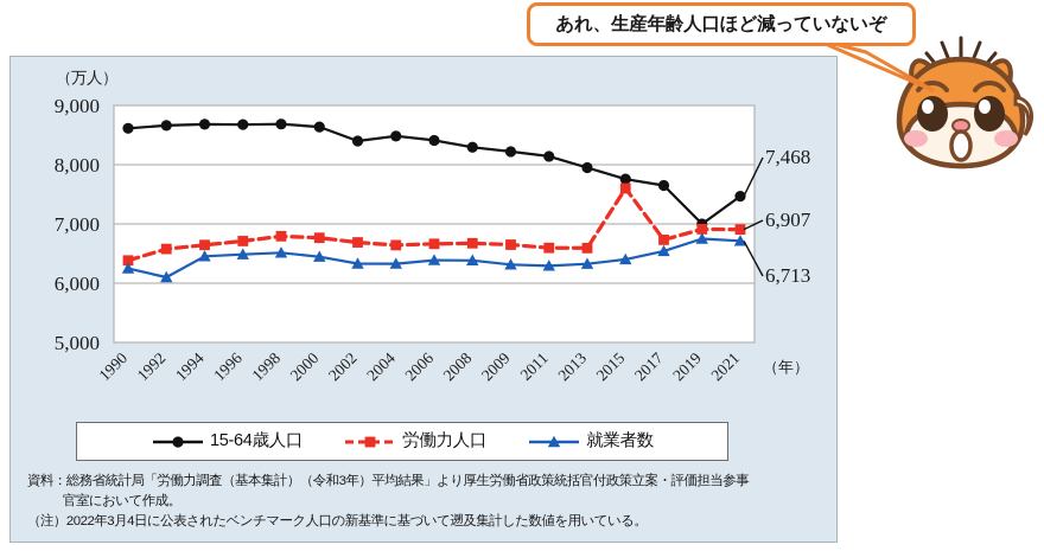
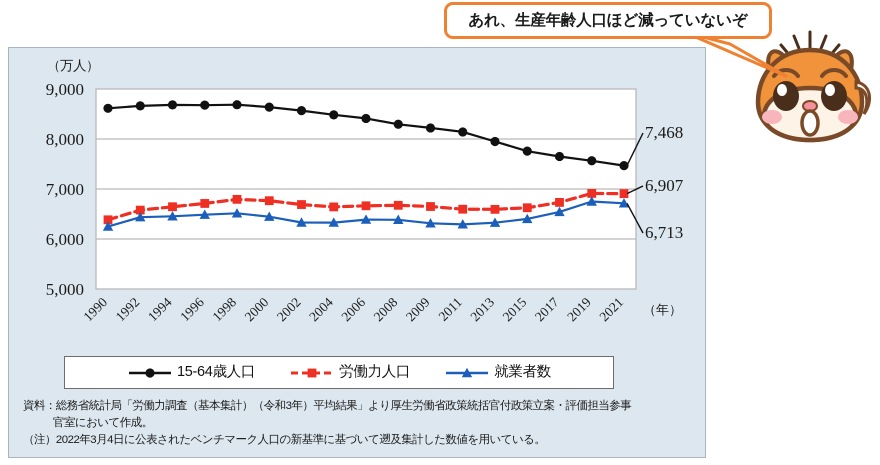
就業者数/1992: 6100 -> 6400
15-64歳人口/2002: 8400 -> 8600
労働力人口/2015: 7600 -> 6600
15-64歳人口/2019: 7000 -> 7600
